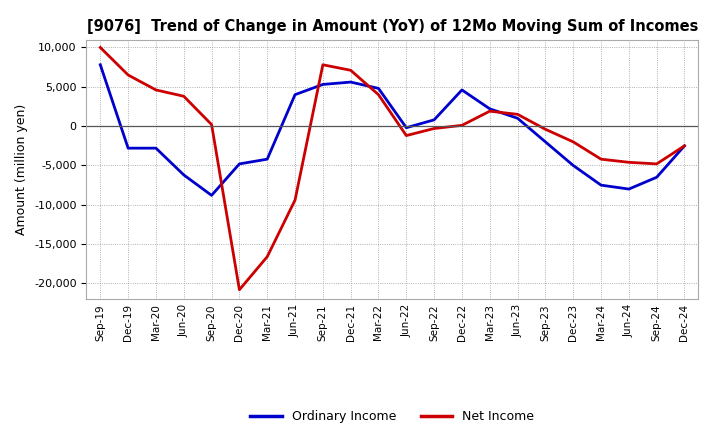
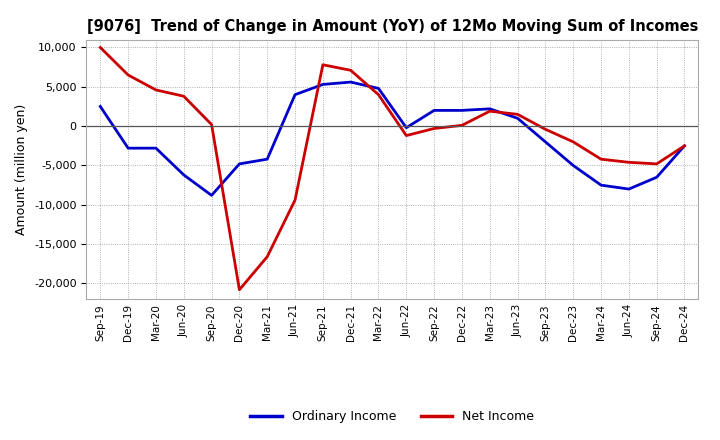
Ordinary Income/Sep-19: 7,800 -> 2,500
Ordinary Income/Sep-22: 800 -> 2,000
Ordinary Income/Dec-22: 4,600 -> 2,000
